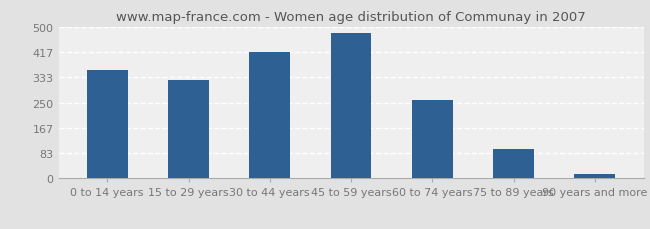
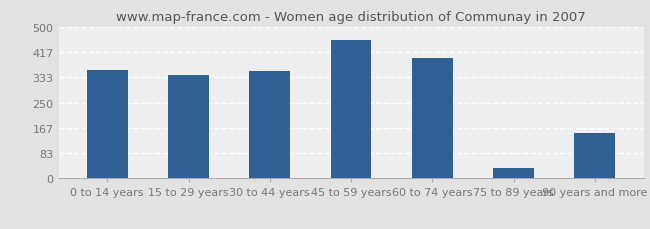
15 to 29 years: 323 -> 340
30 to 44 years: 415 -> 355
45 to 59 years: 480 -> 455
60 to 74 years: 257 -> 395
75 to 89 years: 98 -> 35
90 years and more: 13 -> 150
